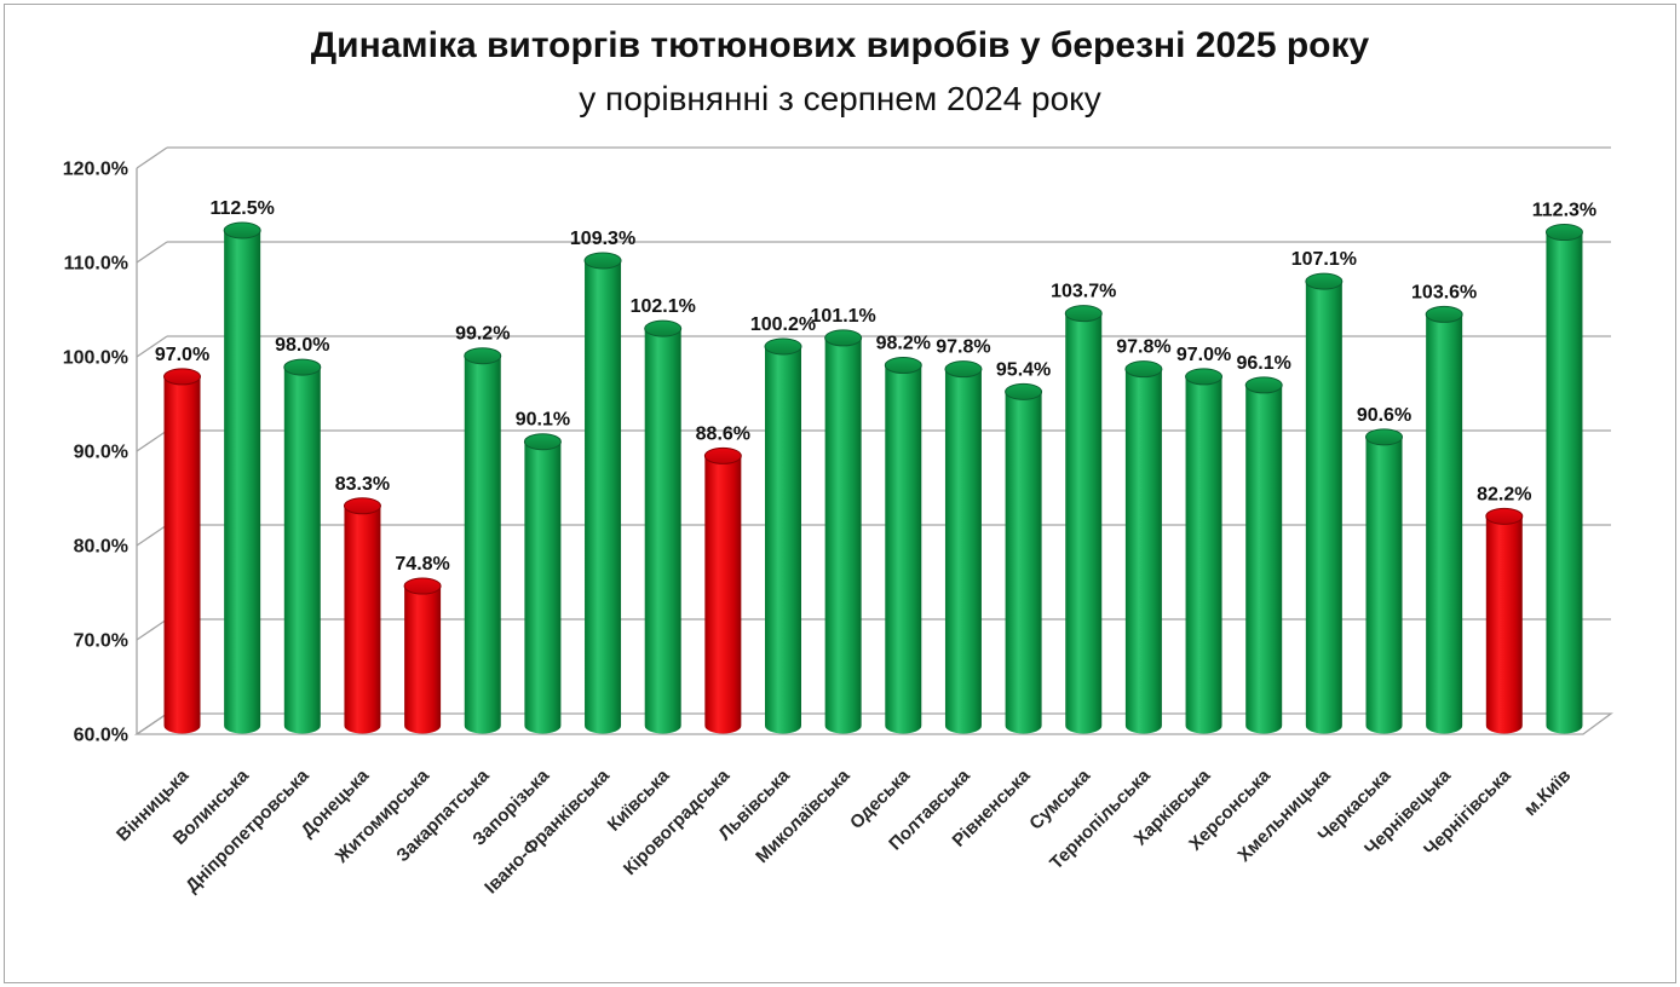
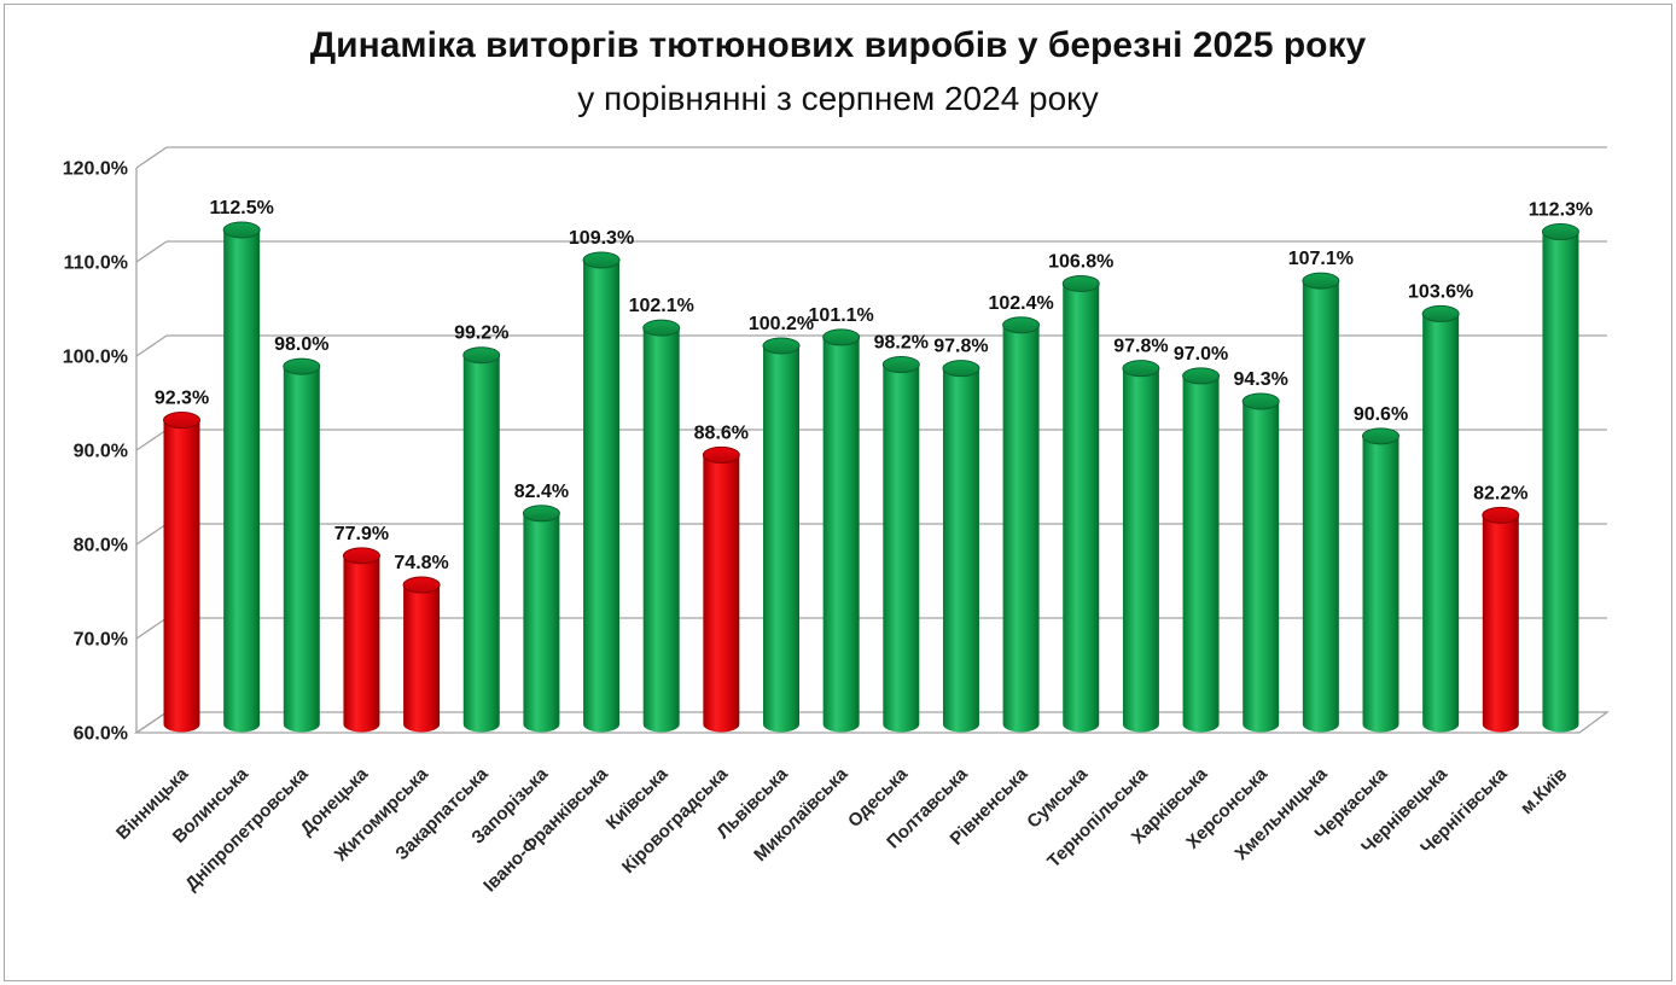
Вінницька: 97.0% -> 92.3%
Донецька: 83.3% -> 77.9%
Запорізька: 90.1% -> 82.4%
Рівненська: 95.4% -> 102.4%
Сумська: 103.7% -> 106.8%
Херсонська: 96.1% -> 94.3%
